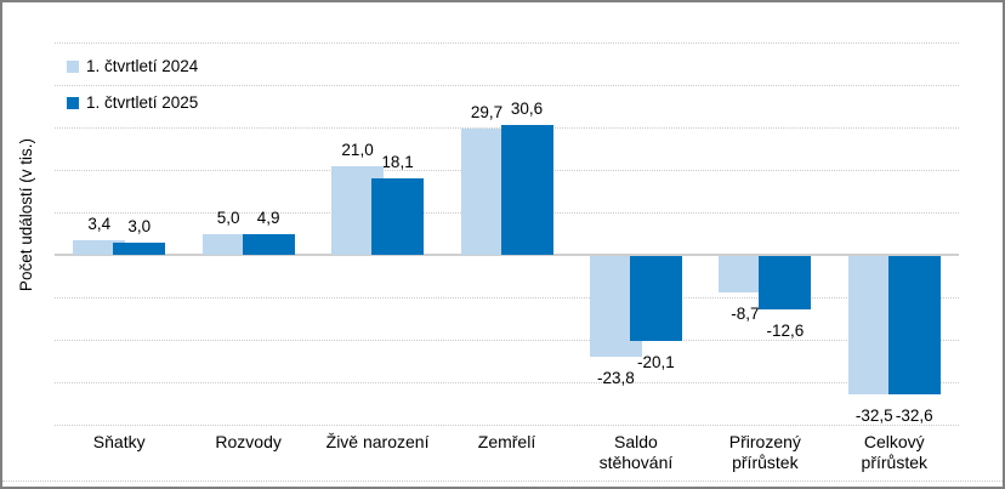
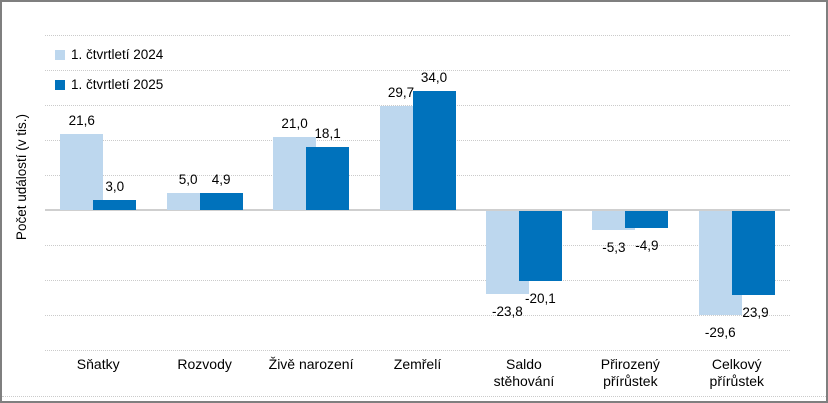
1. čtvrtletí 2024/Sňatky: 3,4 -> 21,6
1. čtvrtletí 2025/Zemřelí: 30,6 -> 34,0
1. čtvrtletí 2024/Přirozený přírůstek: -8,7 -> -5,3
1. čtvrtletí 2025/Přirozený přírůstek: -12,6 -> -4,9
1. čtvrtletí 2024/Celkový přírůstek: -32,5 -> -29,6
1. čtvrtletí 2025/Celkový přírůstek: -32,6 -> -23,9
